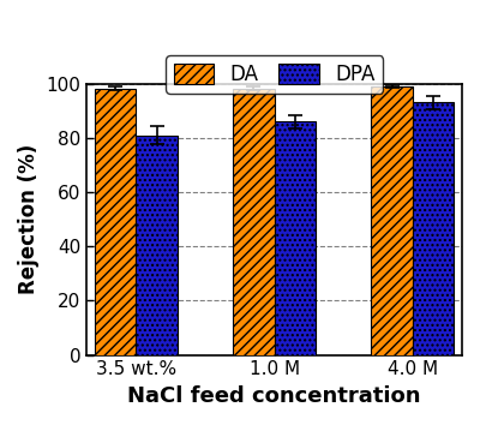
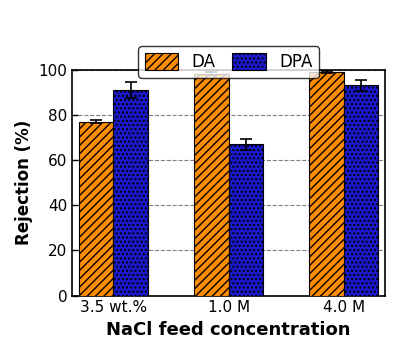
DA/3.5 wt.%: 98.2 -> 77.0
DPA/3.5 wt.%: 81 -> 91
DPA/1.0 M: 86 -> 67
